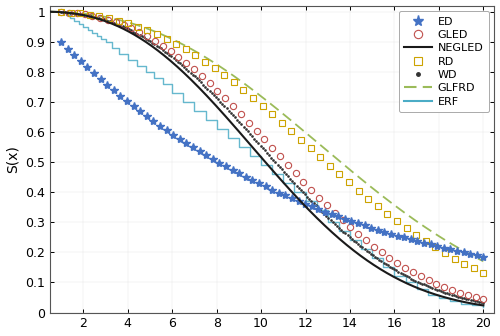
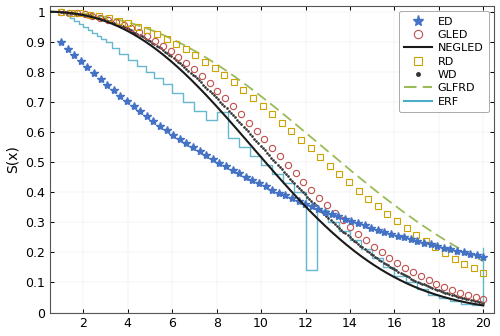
ERF/8: 0.610 -> 0.665
ERF/12: 0.370 -> 0.140
ERF/20: 0.020 -> 0.215
